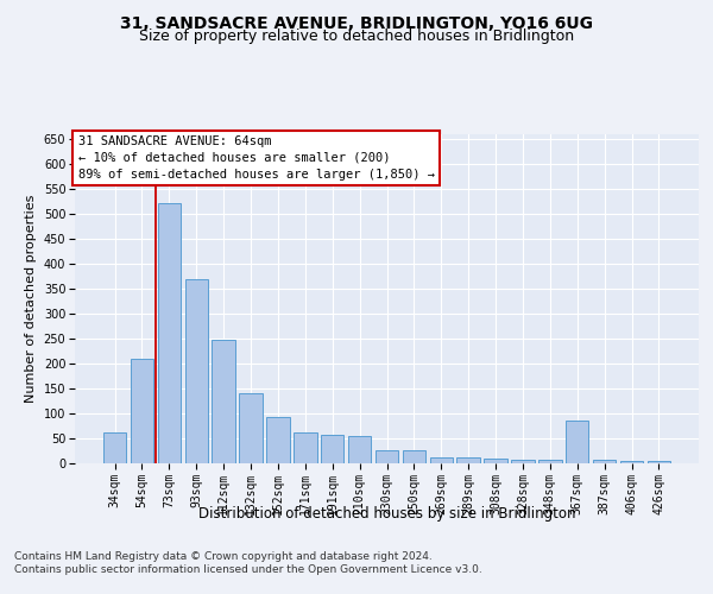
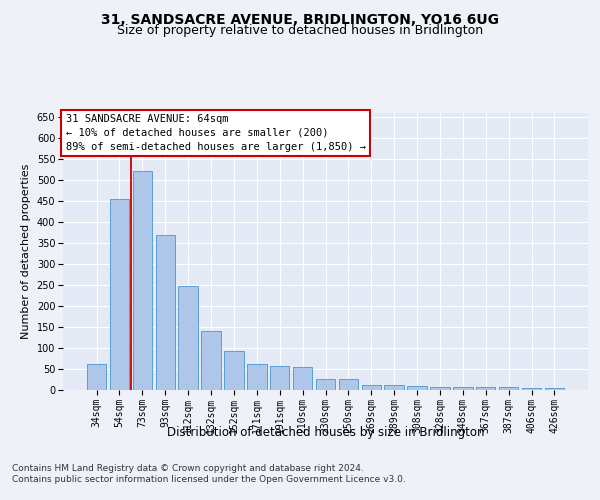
54sqm: 210 -> 455
367sqm: 85 -> 6
